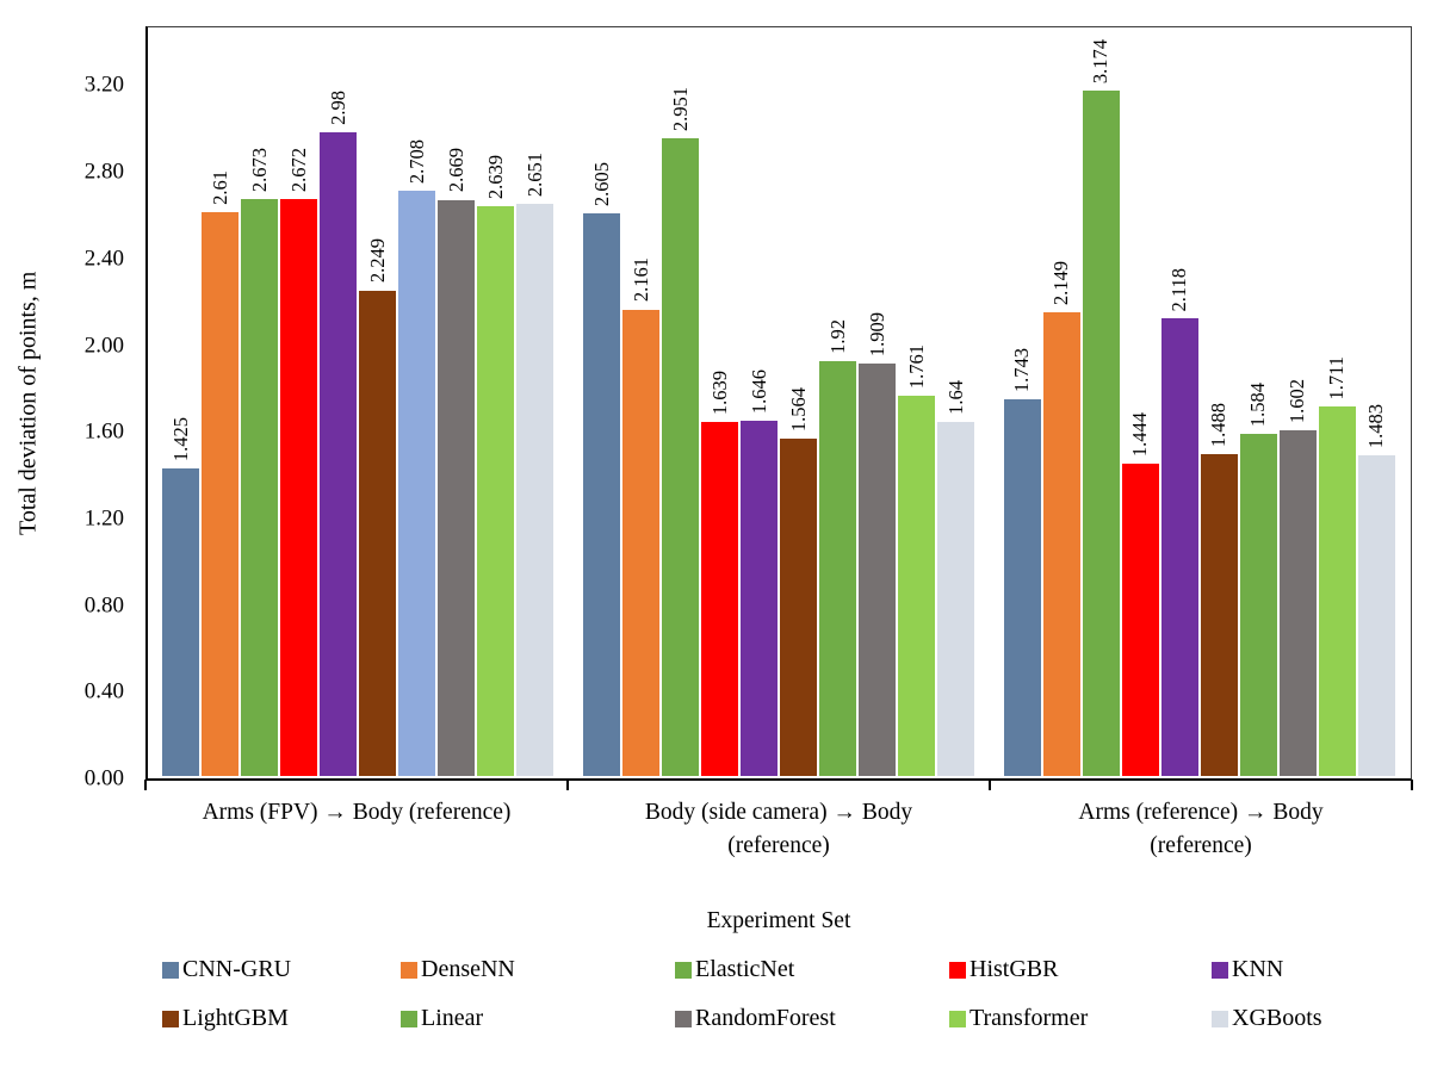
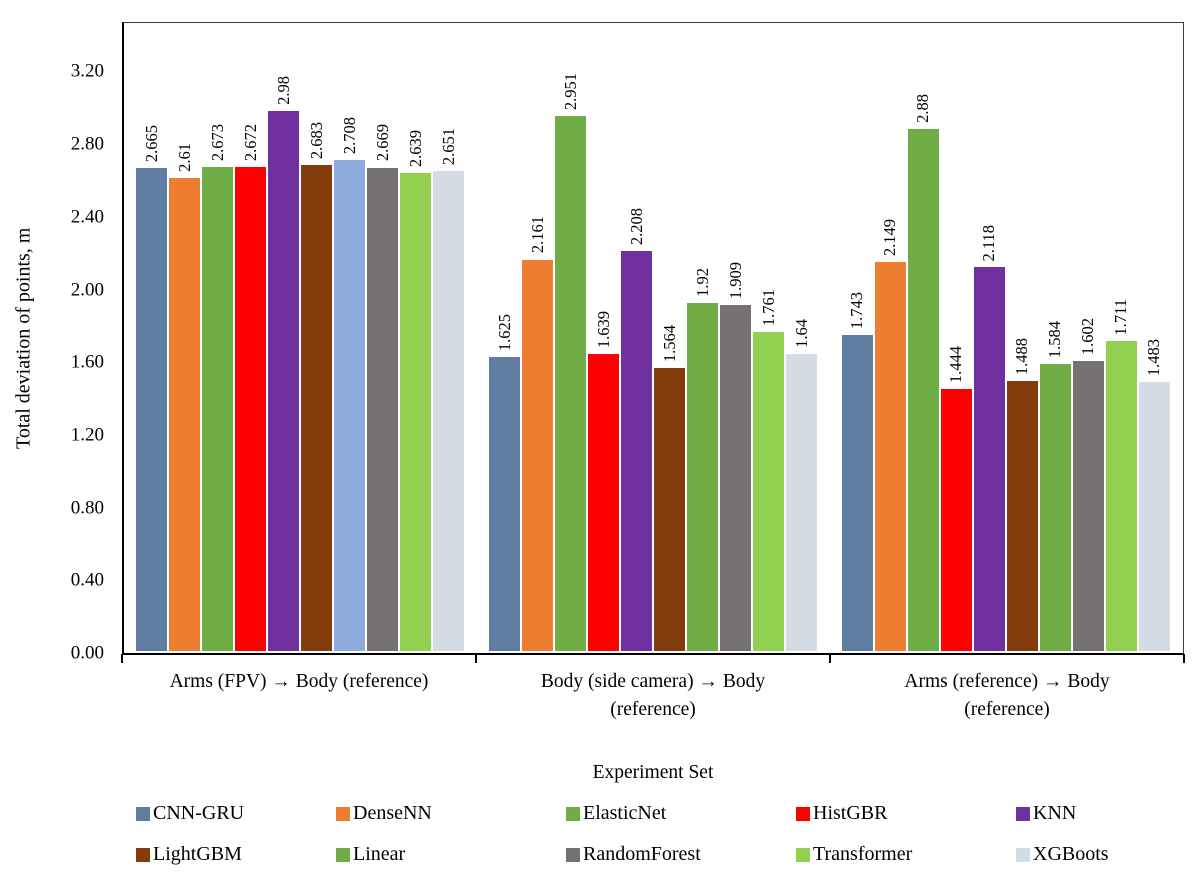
CNN-GRU/Arms (FPV) → Body (reference): 1.425 -> 2.665
LightGBM/Arms (FPV) → Body (reference): 2.249 -> 2.683
CNN-GRU/Body (side camera) → Body (reference): 2.605 -> 1.625
KNN/Body (side camera) → Body (reference): 1.646 -> 2.208
ElasticNet/Arms (reference) → Body (reference): 3.174 -> 2.88
